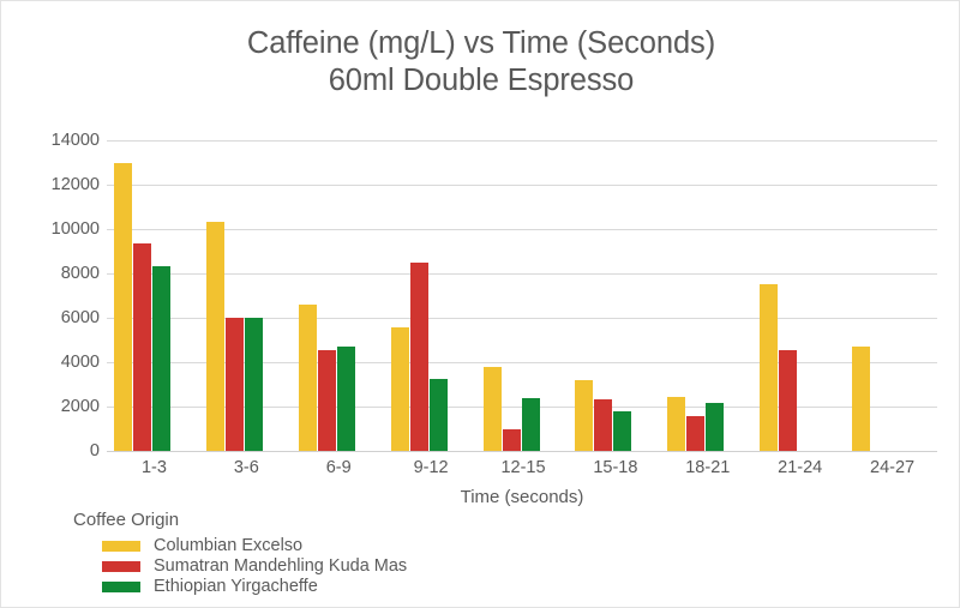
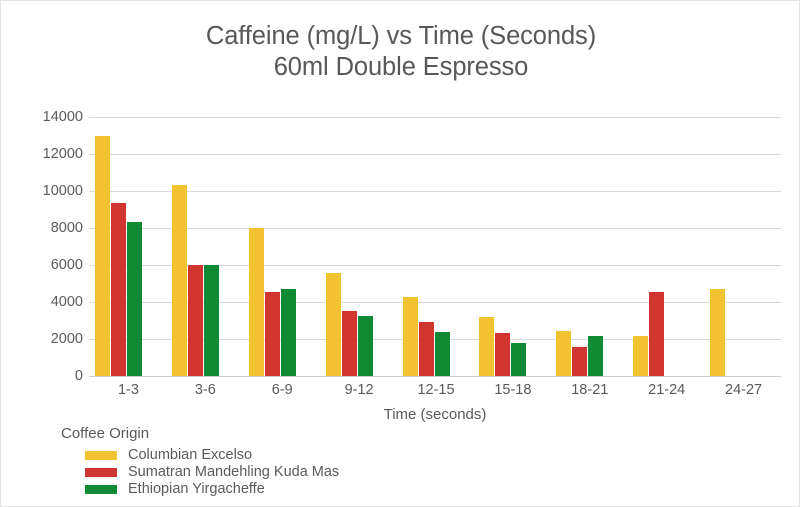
Columbian Excelso/6-9: 6600 -> 8000
Sumatran Mandehling Kuda Mas/9-12: 8500 -> 3500
Columbian Excelso/12-15: 3800 -> 4200
Sumatran Mandehling Kuda Mas/12-15: 1000 -> 2900
Columbian Excelso/21-24: 7500 -> 2200
